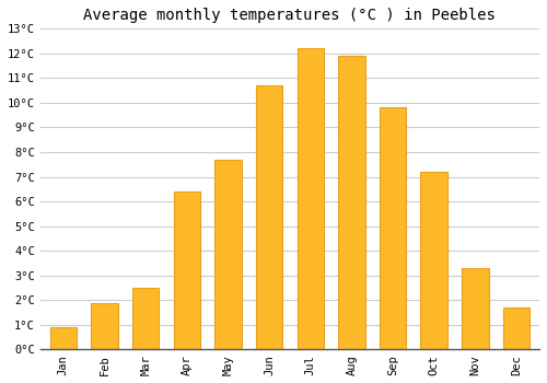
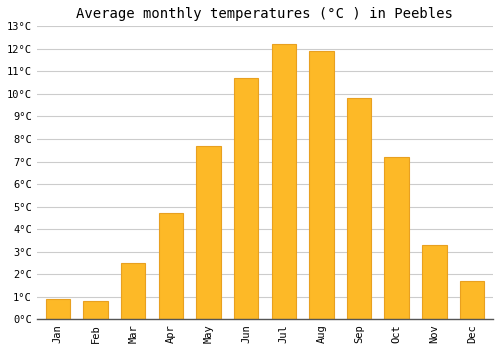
Feb: 1.9°C -> 0.8°C
Apr: 6.4°C -> 4.7°C
